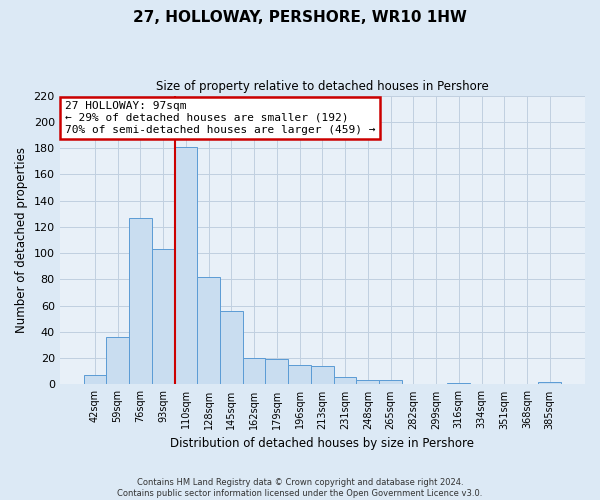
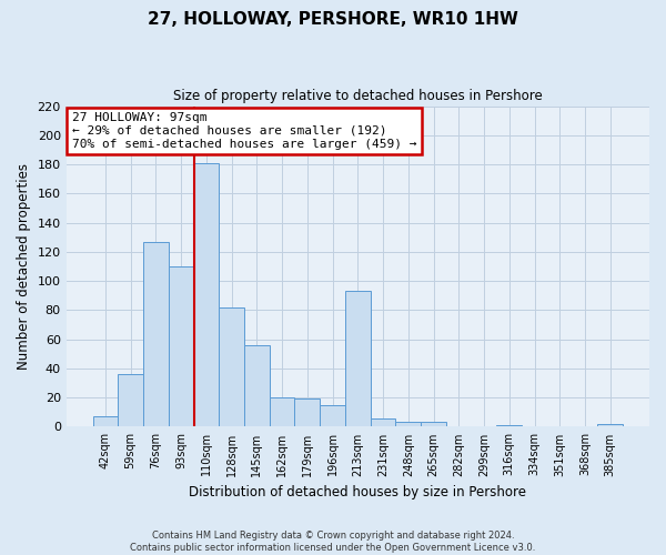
93sqm: 103 -> 110
213sqm: 14 -> 93
